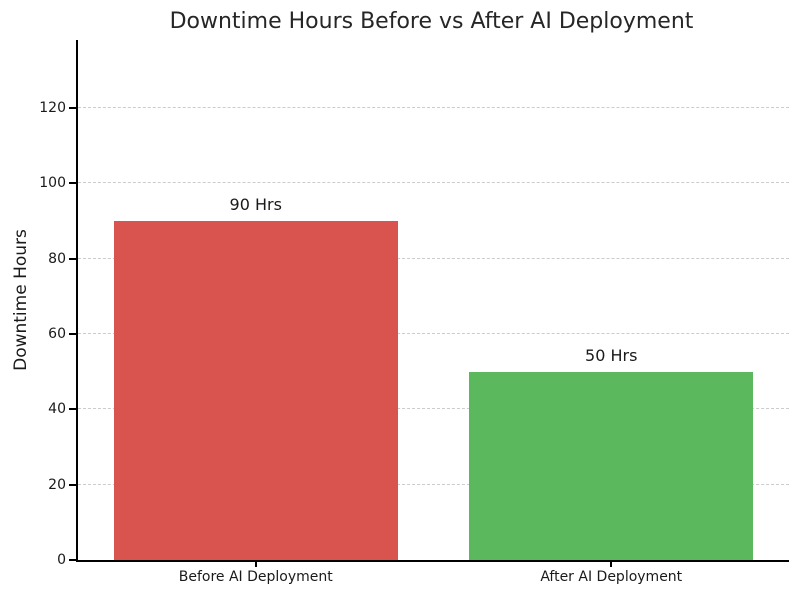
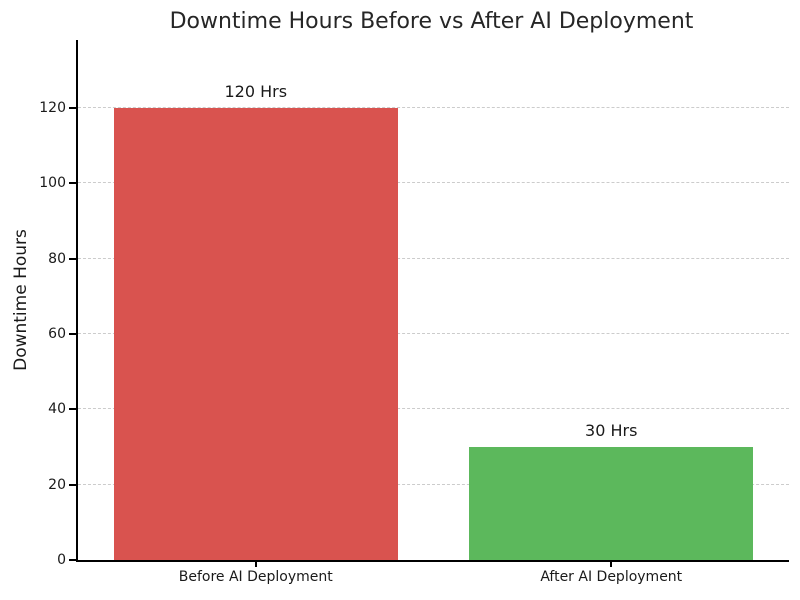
Before AI Deployment: 90 -> 120
After AI Deployment: 50 -> 30
